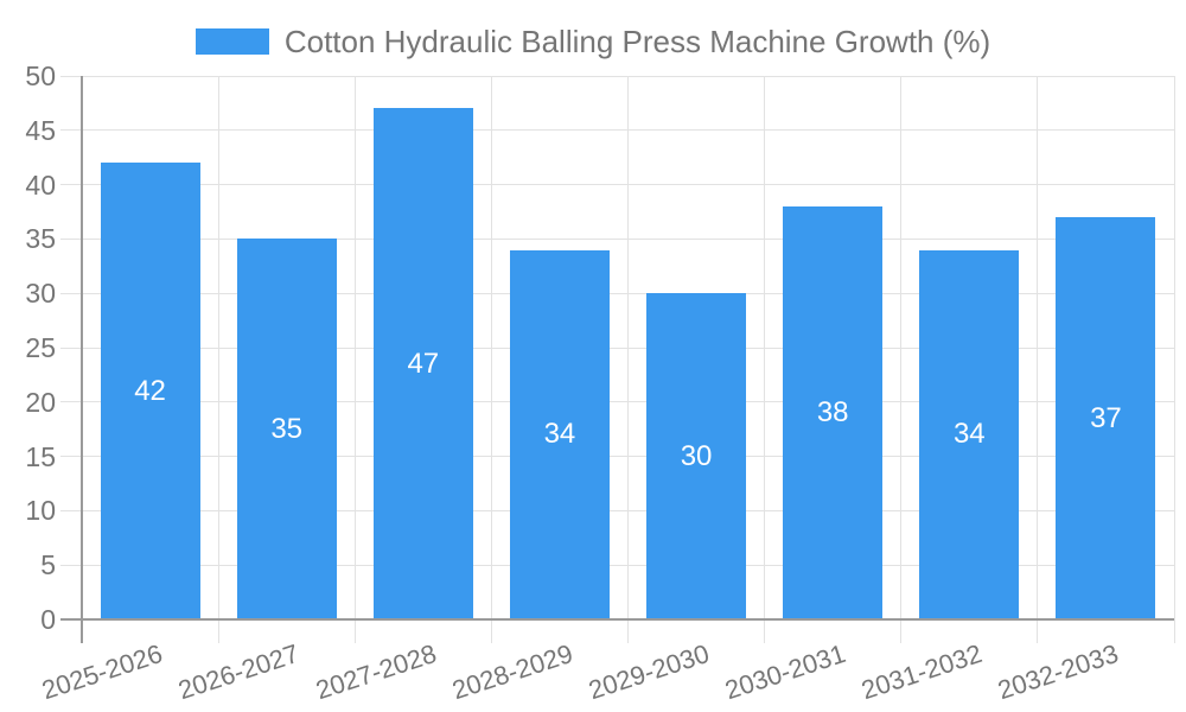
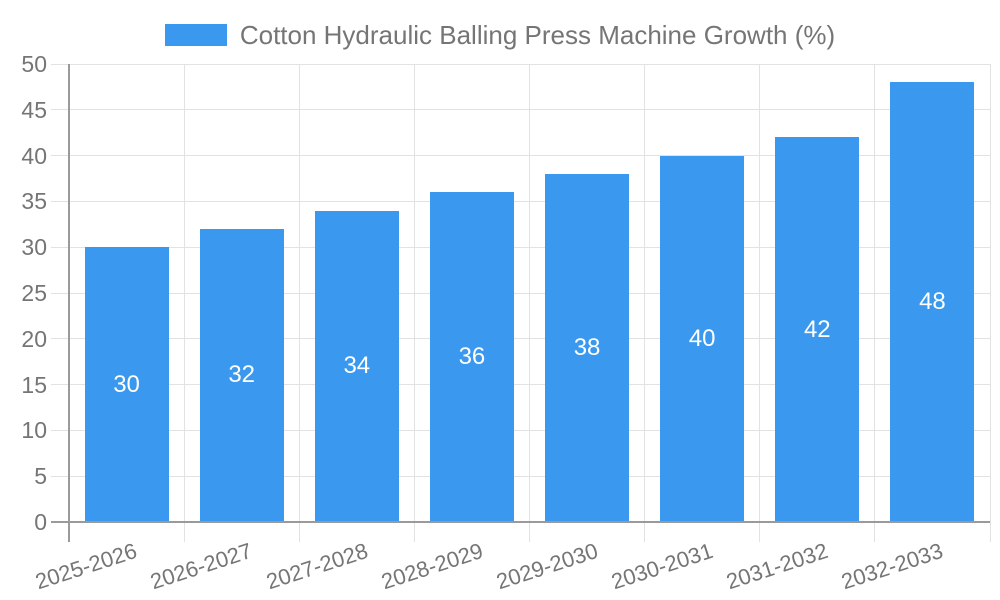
2025-2026: 42 -> 30
2026-2027: 35 -> 32
2027-2028: 47 -> 34
2028-2029: 34 -> 36
2029-2030: 30 -> 38
2030-2031: 38 -> 40
2031-2032: 34 -> 42
2032-2033: 37 -> 48
